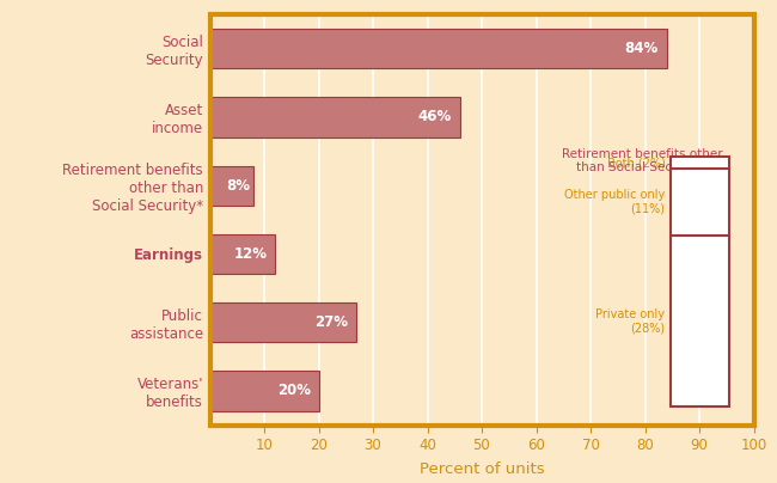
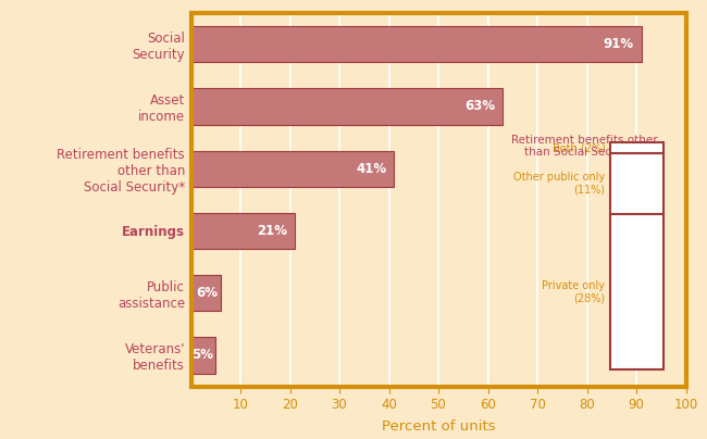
Social Security: 84% -> 91%
Asset income: 46% -> 63%
Retirement benefits other than Social Security*: 8% -> 41%
Earnings: 12% -> 21%
Public assistance: 27% -> 6%
Veterans' benefits: 20% -> 5%
